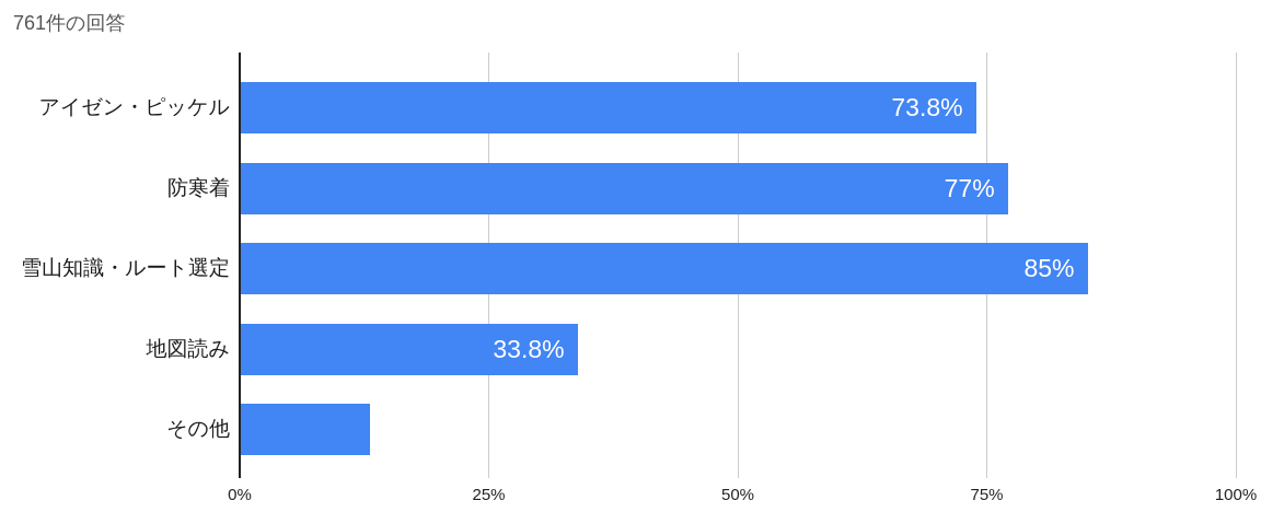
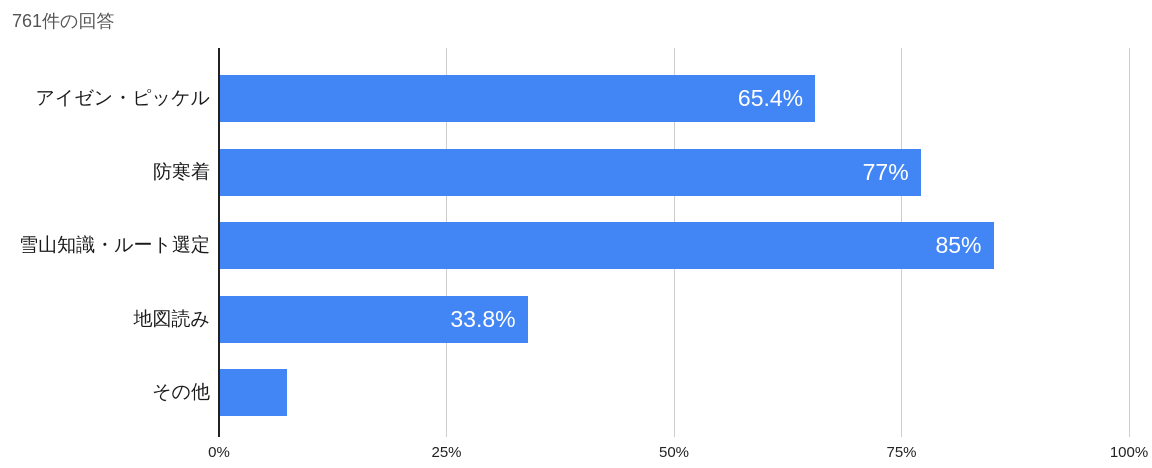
アイゼン・ピッケル: 73.8% -> 65.4%
その他: 13% -> 7%
